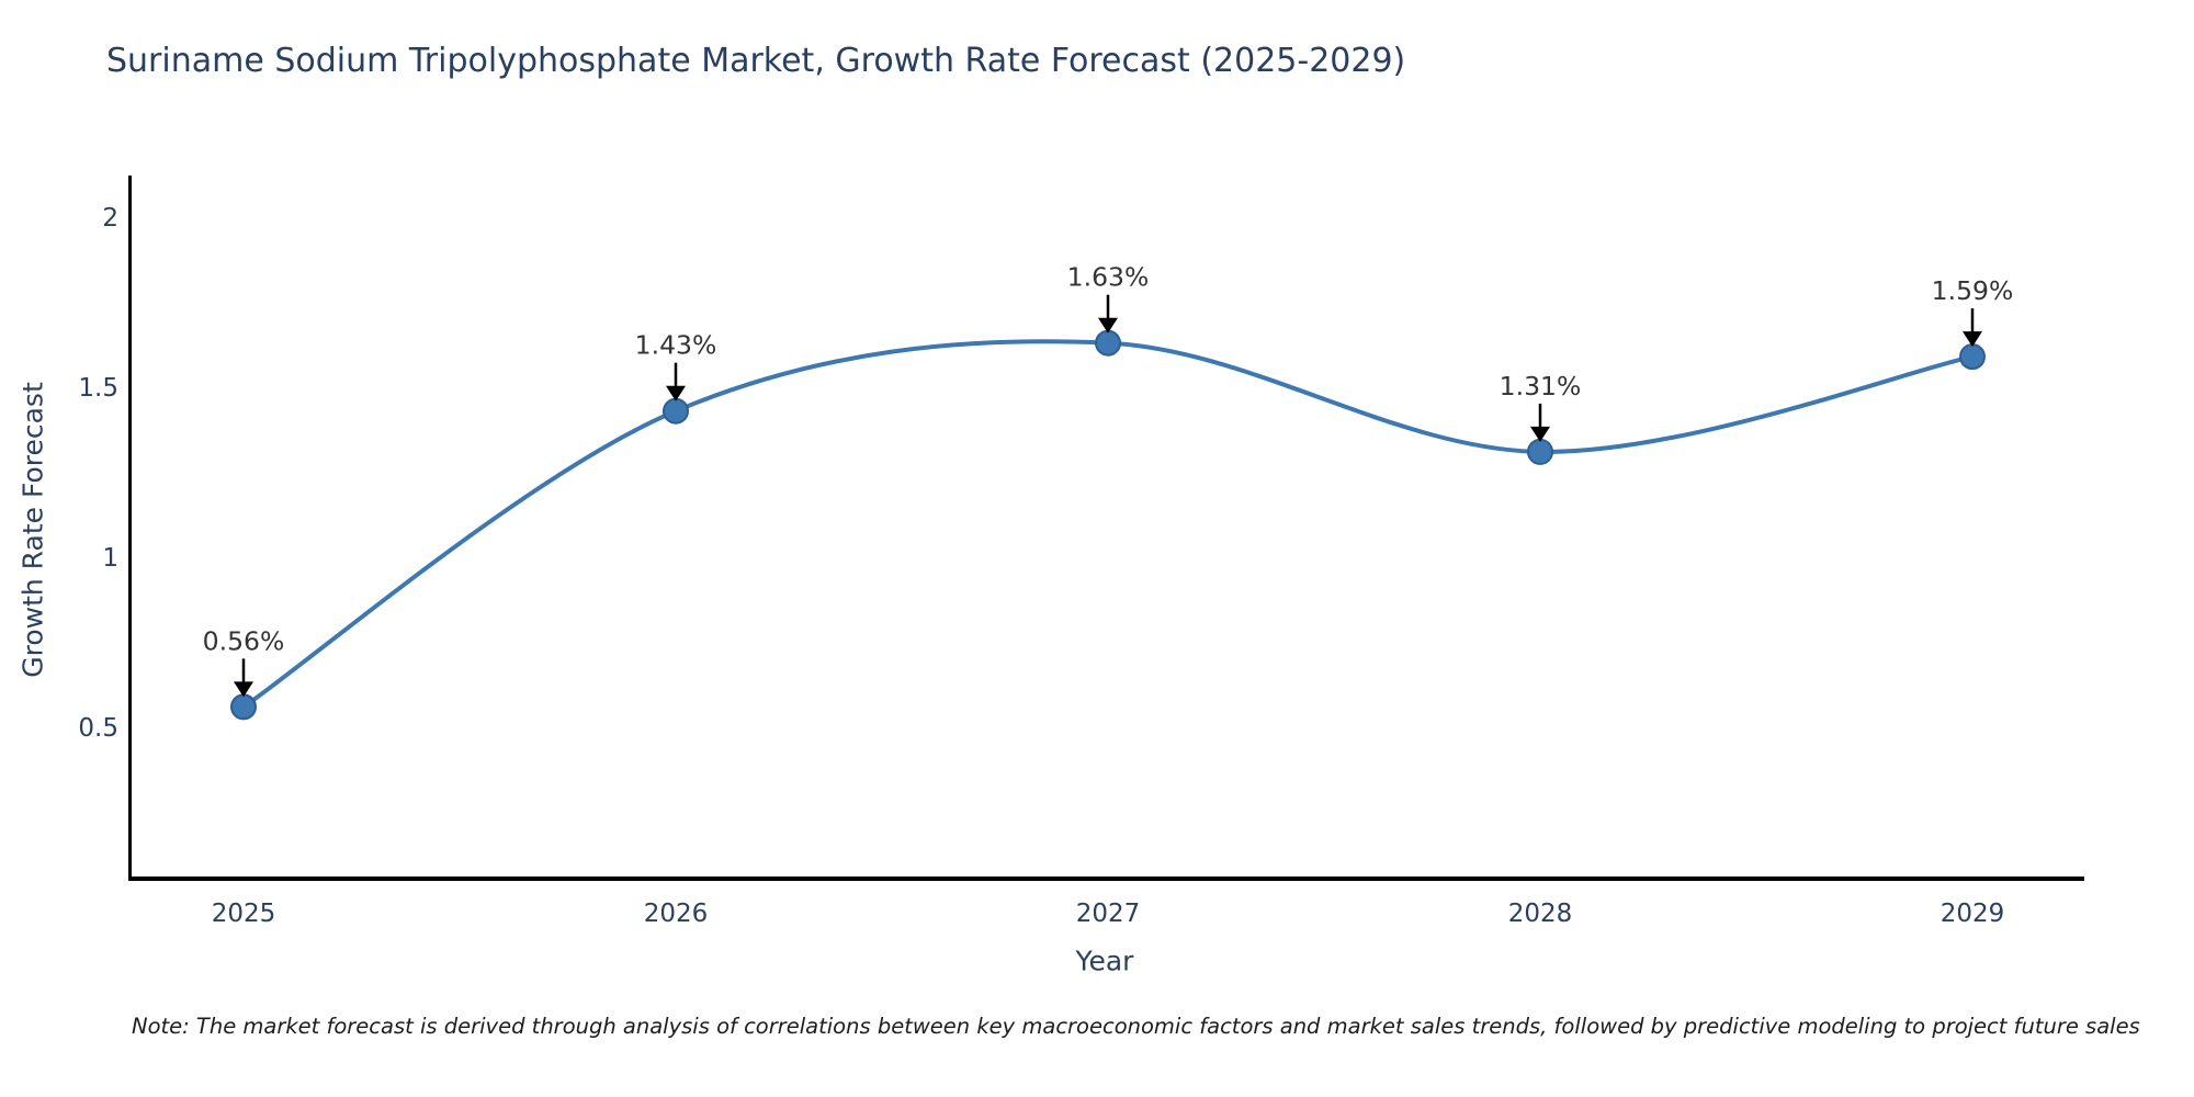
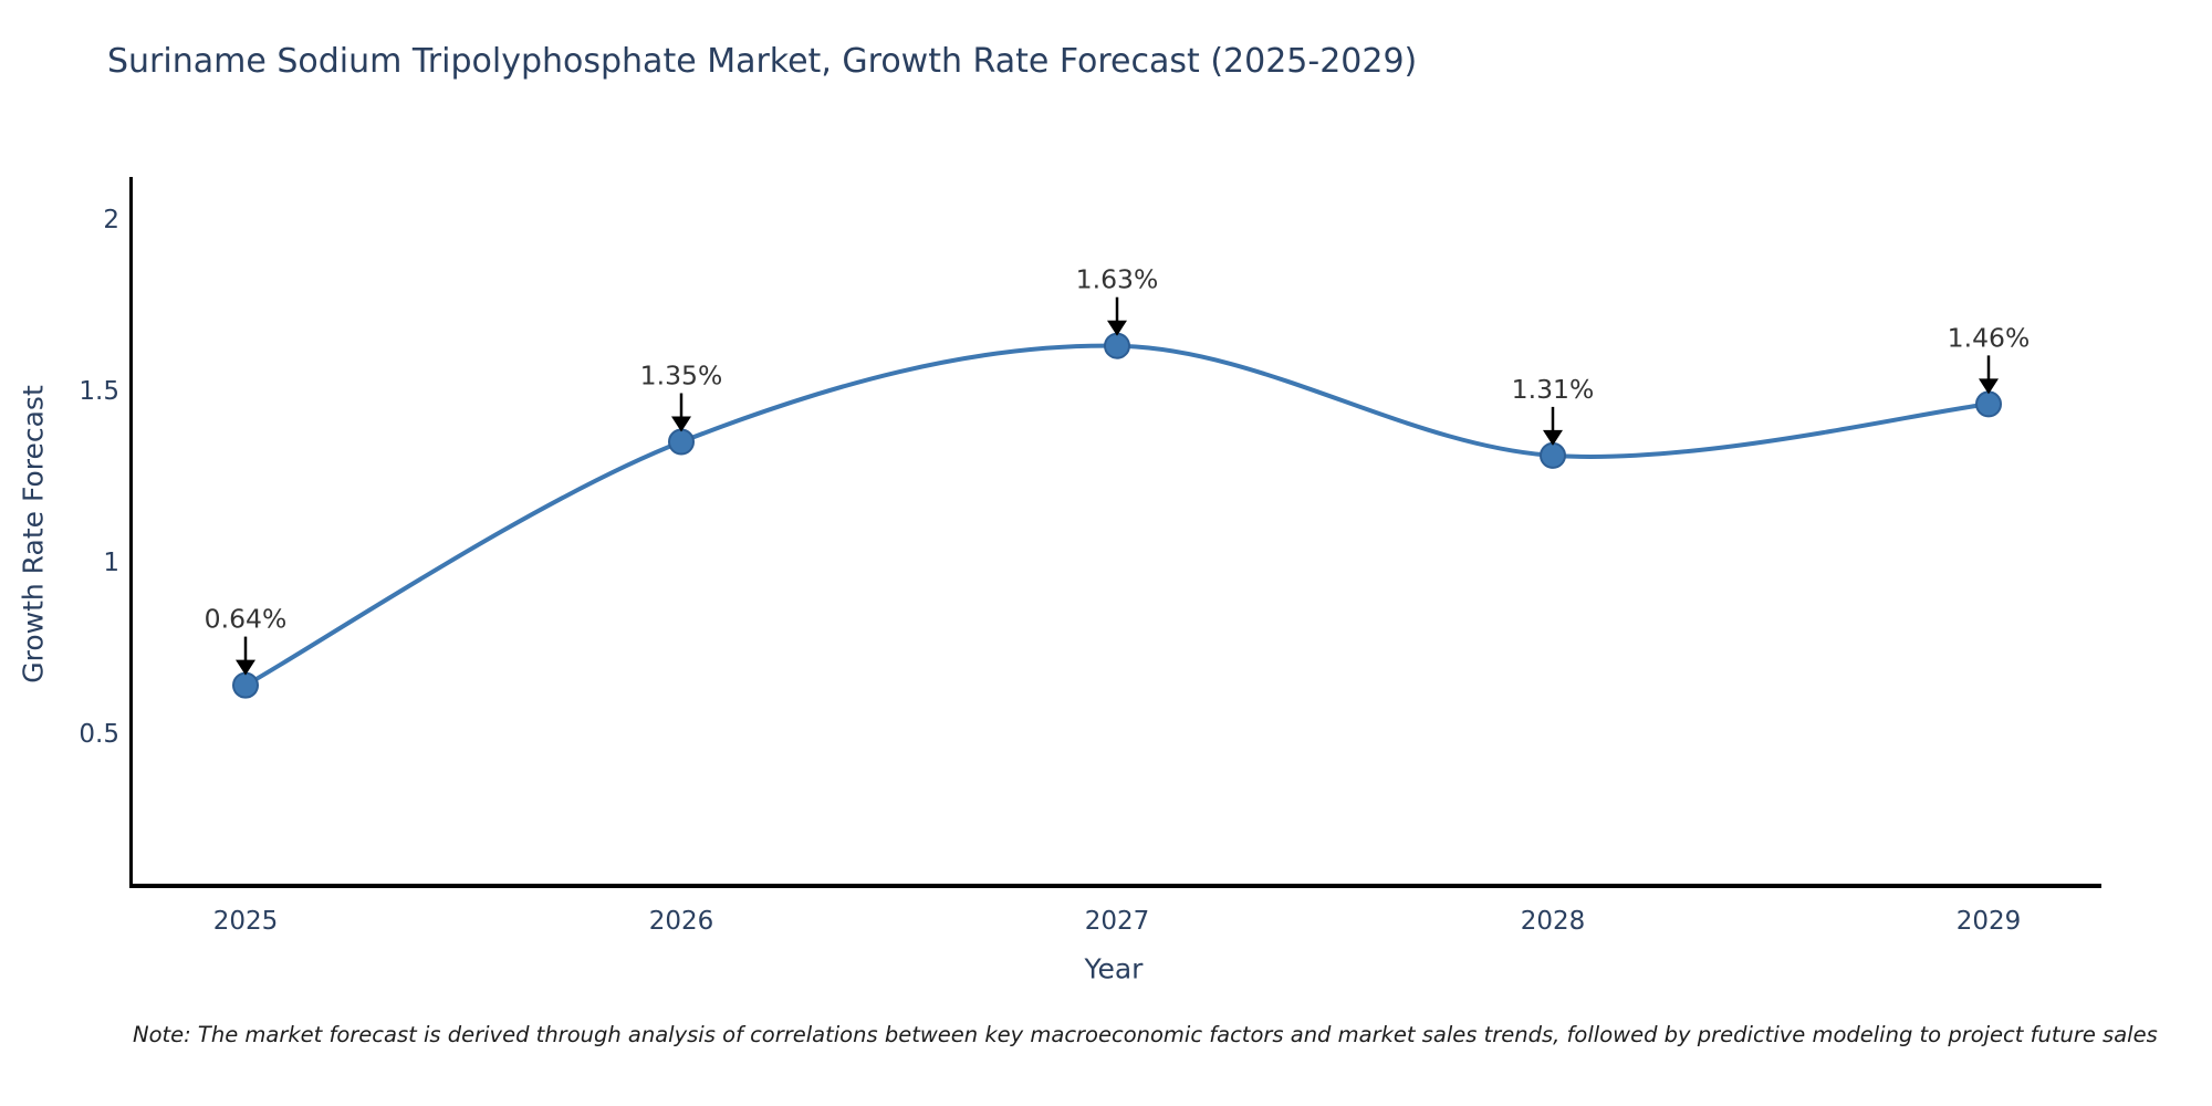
2025: 0.56% -> 0.64%
2026: 1.43% -> 1.35%
2029: 1.59% -> 1.46%
